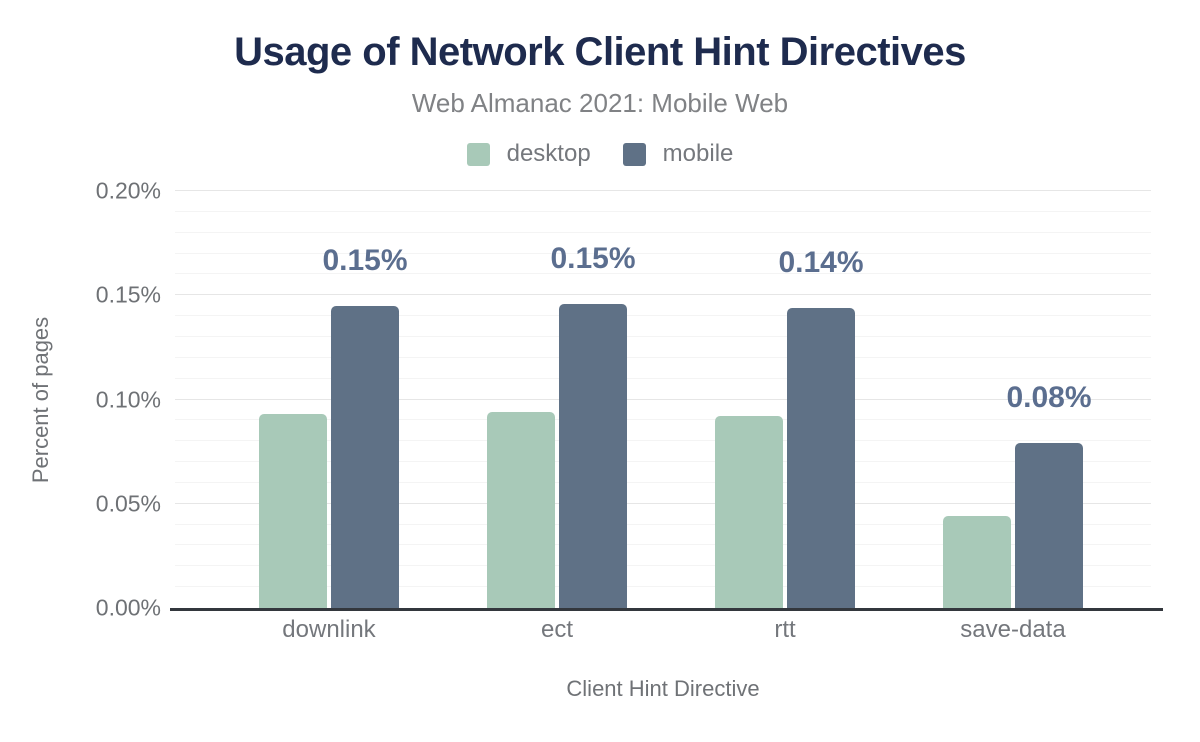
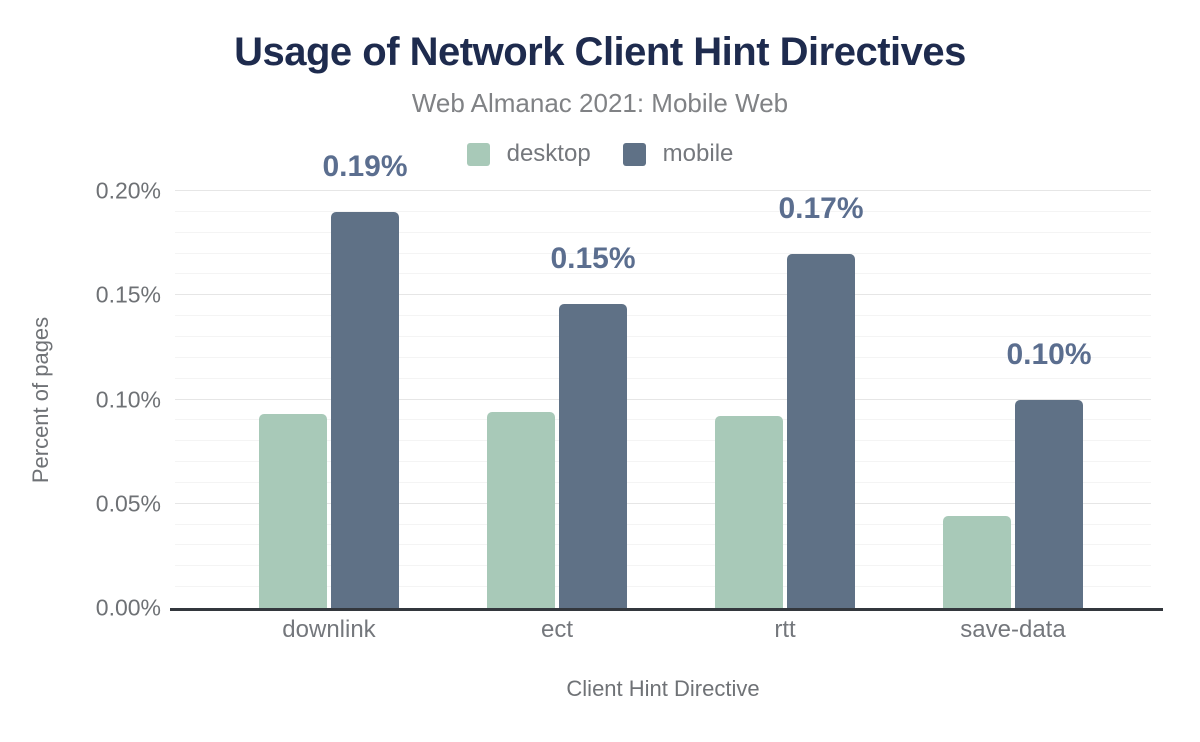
mobile/downlink: 0.15% -> 0.19%
mobile/rtt: 0.14% -> 0.17%
mobile/save-data: 0.08% -> 0.10%
